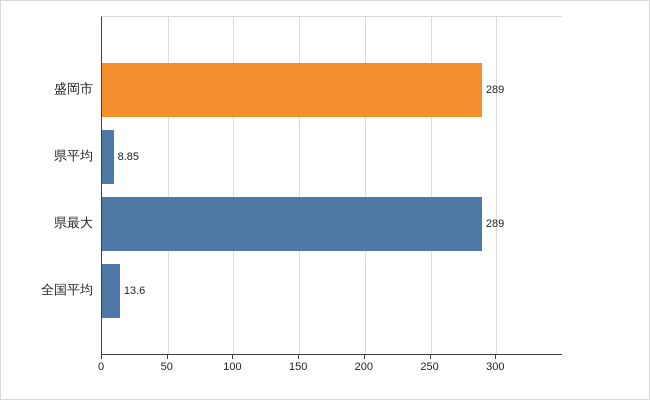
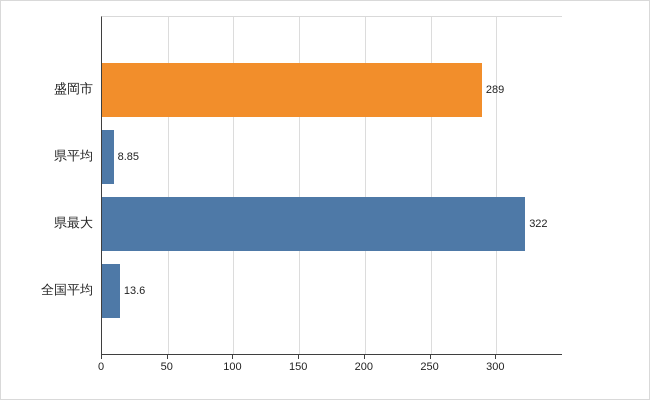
県最大: 289 -> 322
